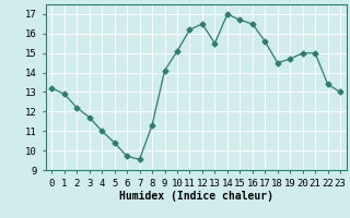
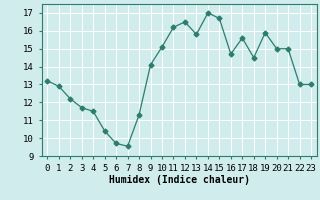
4: 11.0 -> 11.5
13: 15.5 -> 15.8
16: 16.5 -> 14.7
19: 14.7 -> 15.9
22: 13.4 -> 13.0
